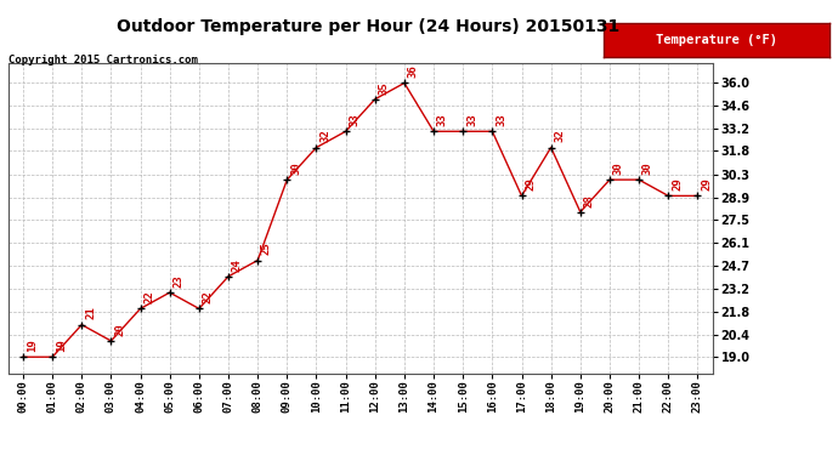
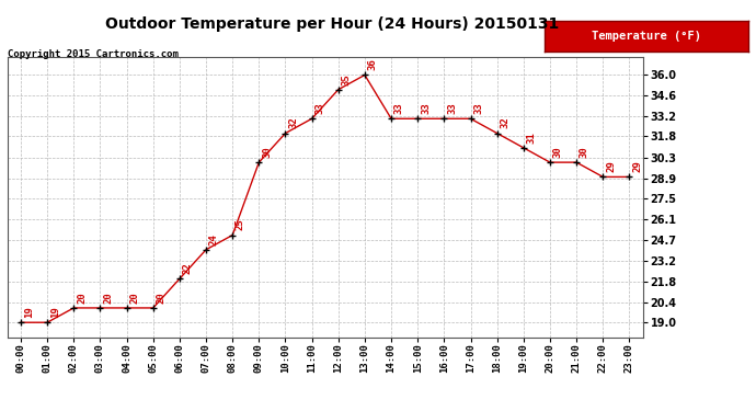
02:00: 21 -> 20
04:00: 22 -> 20
05:00: 23 -> 20
17:00: 29 -> 33
19:00: 28 -> 31
